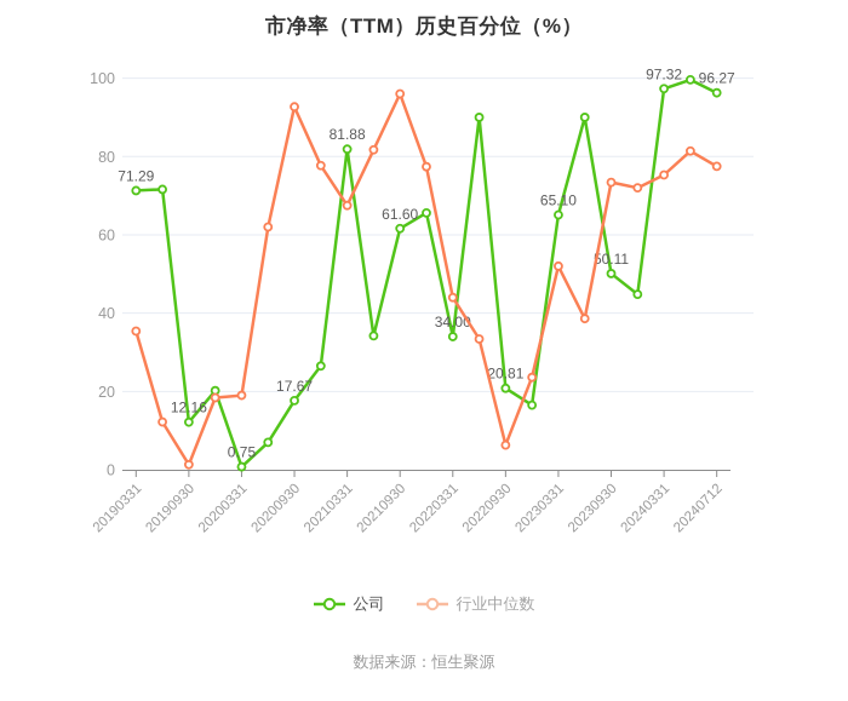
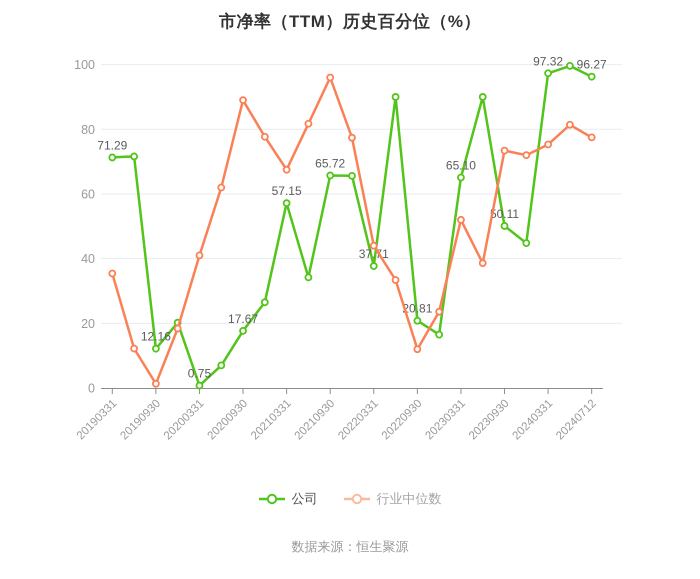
行业中位数/20200331: 19 -> 41
行业中位数/20200930: 93 -> 89
公司/20210331: 81.88 -> 57.15
公司/20210930: 61.60 -> 65.72
公司/20220331: 34.00 -> 37.71
行业中位数/20220930: 6 -> 12
